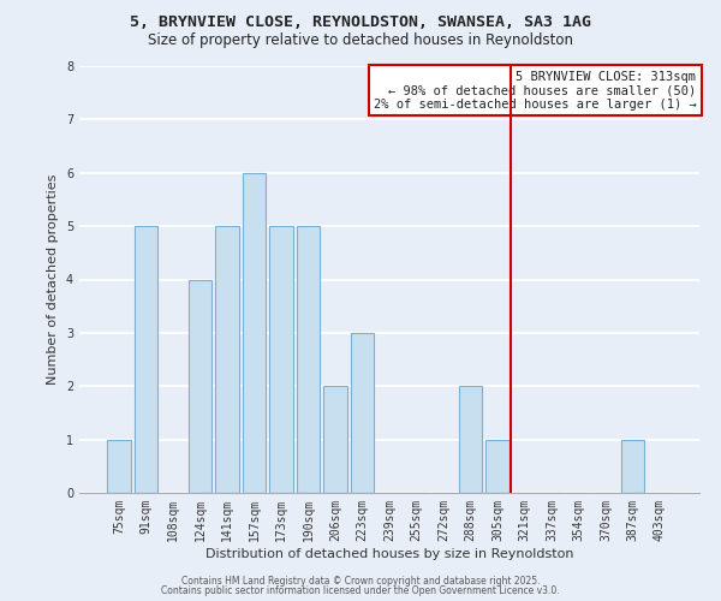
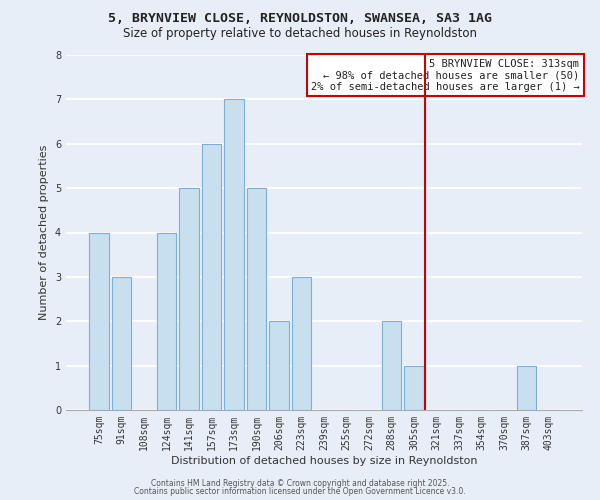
75sqm: 1 -> 4
91sqm: 5 -> 3
173sqm: 5 -> 7
